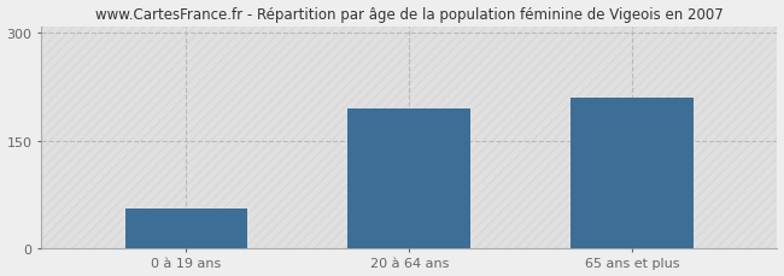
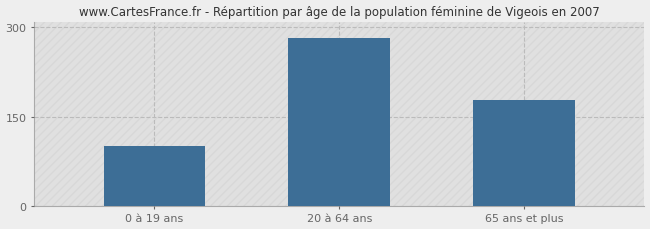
0 à 19 ans: 56 -> 100
20 à 64 ans: 194 -> 283
65 ans et plus: 210 -> 178
